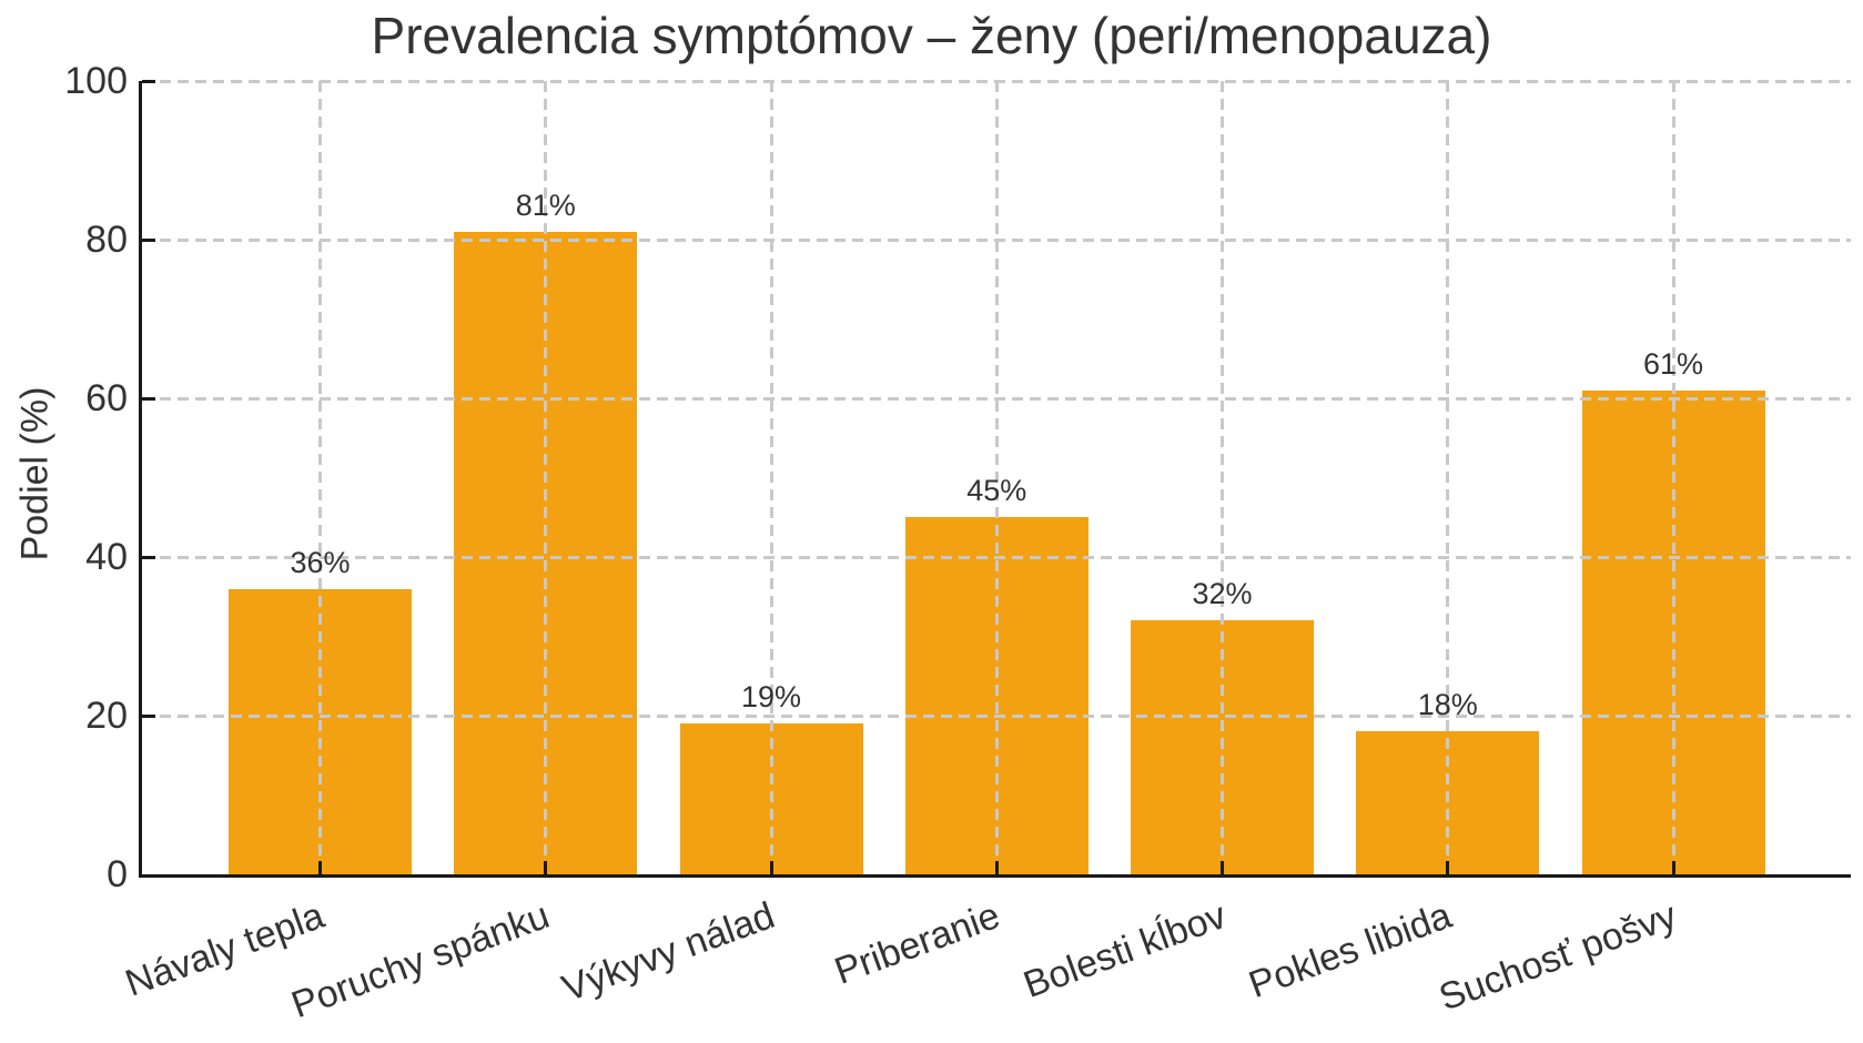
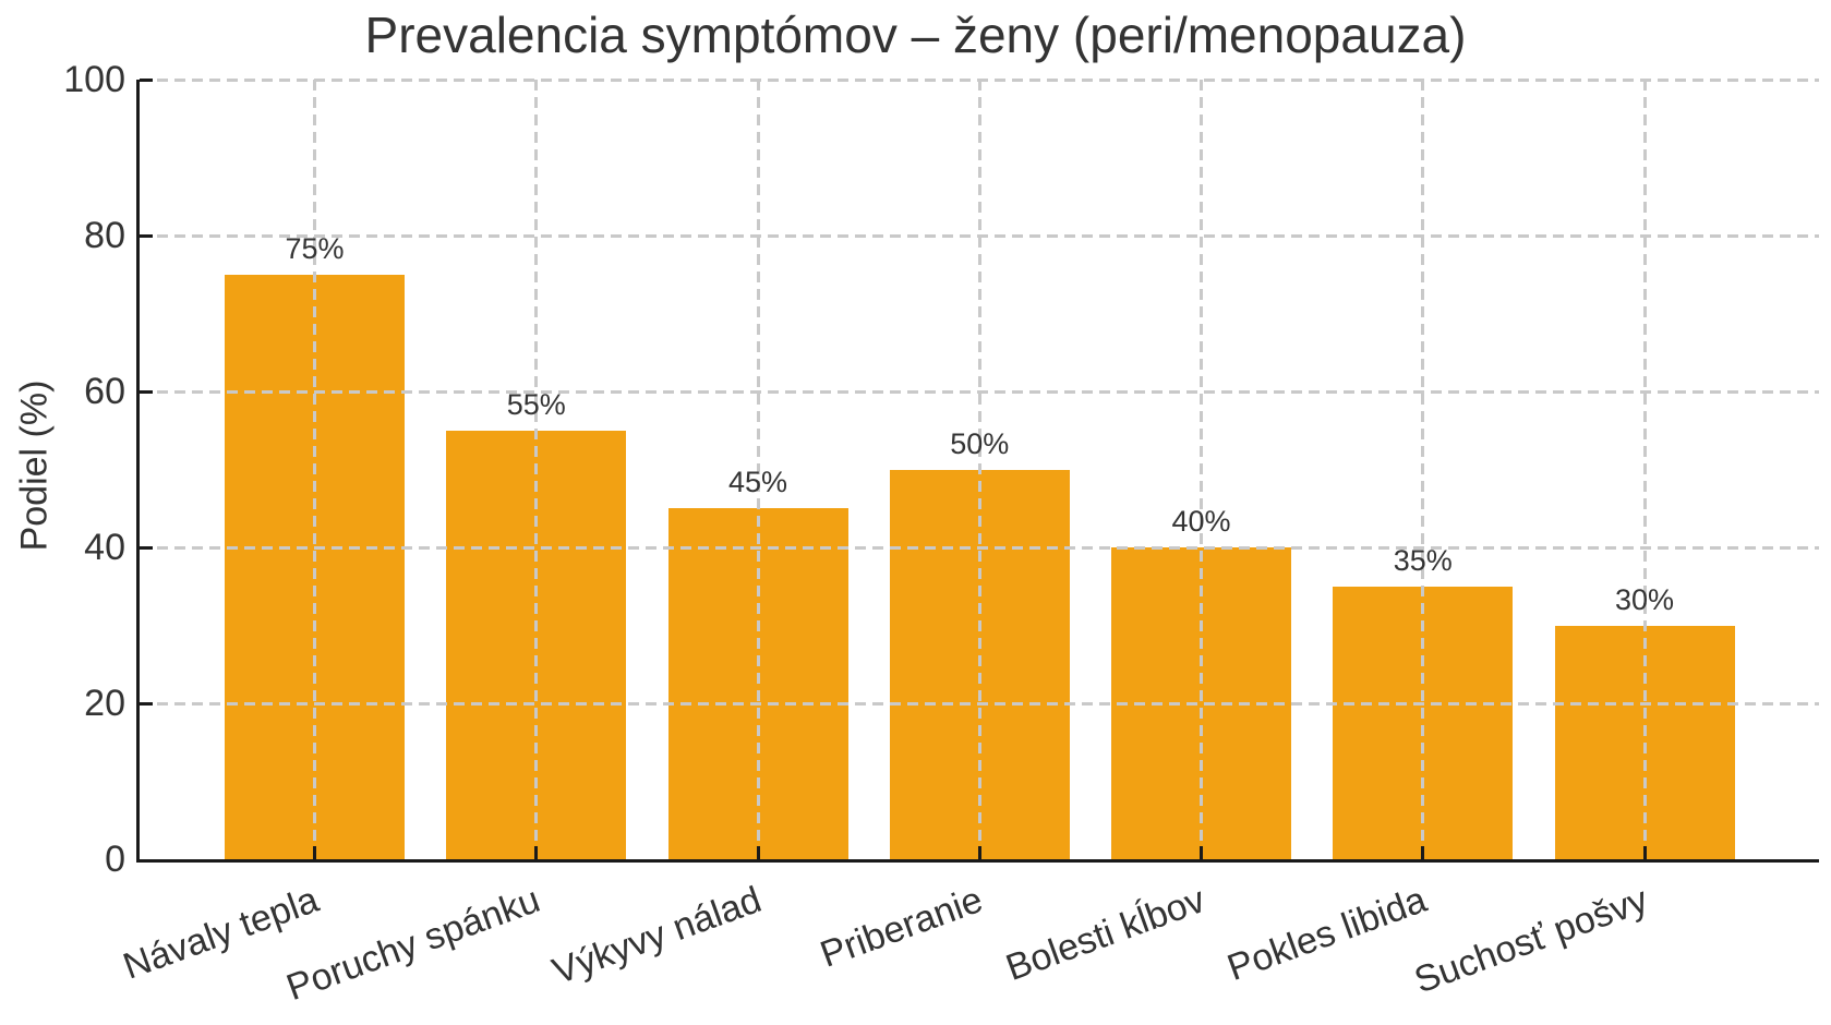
Návaly tepla: 36% -> 75%
Poruchy spánku: 81% -> 55%
Výkyvy nálad: 19% -> 45%
Priberanie: 45% -> 50%
Bolesti kĺbov: 32% -> 40%
Pokles libida: 18% -> 35%
Suchosť pošvy: 61% -> 30%
